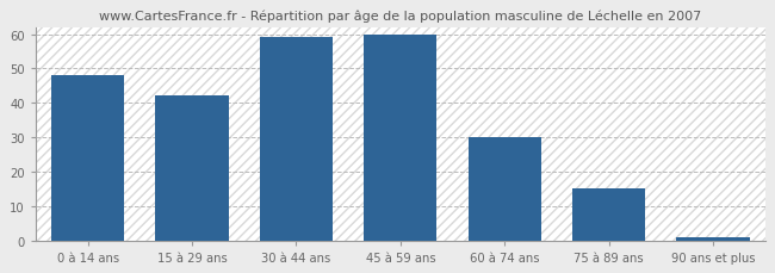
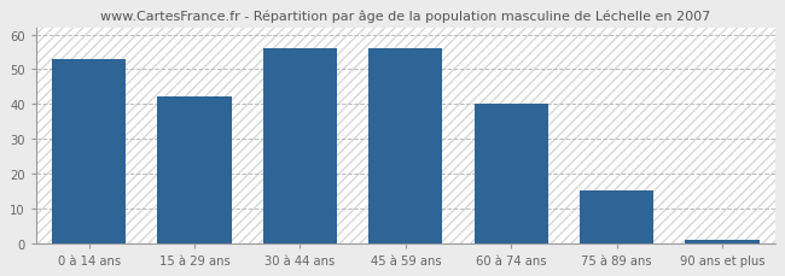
0 à 14 ans: 48 -> 53
30 à 44 ans: 59 -> 56
45 à 59 ans: 60 -> 56
60 à 74 ans: 30 -> 40
